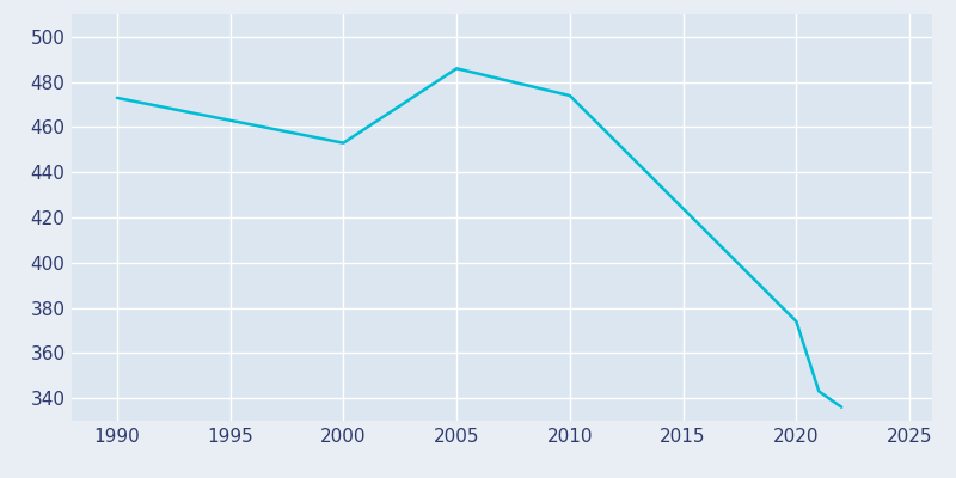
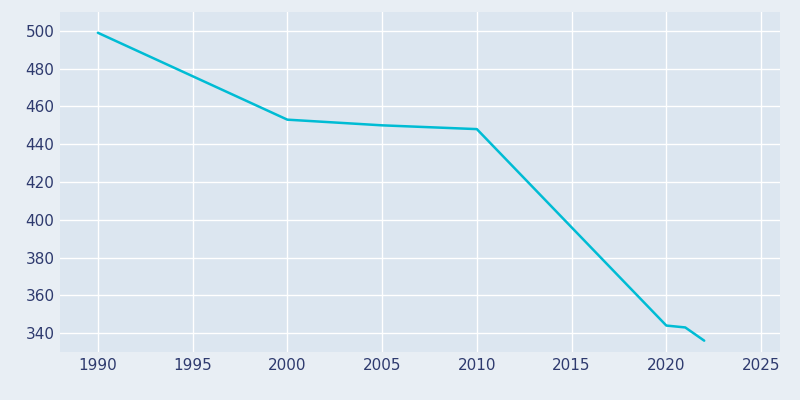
1990: 473 -> 499
2005: 486 -> 450
2010: 474 -> 448
2020: 374 -> 344
